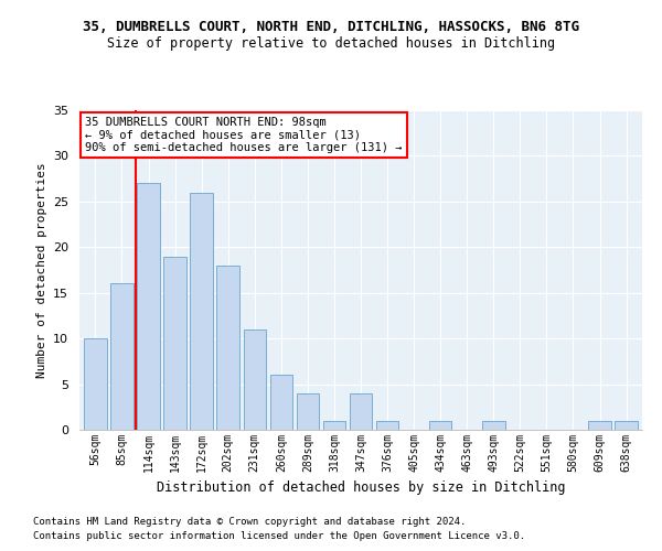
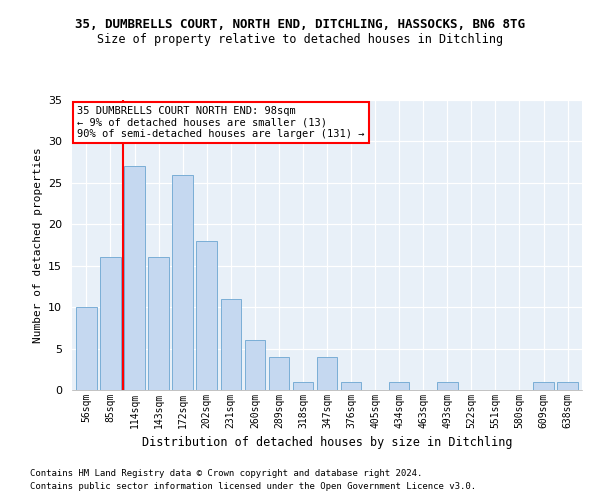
143sqm: 19 -> 16
